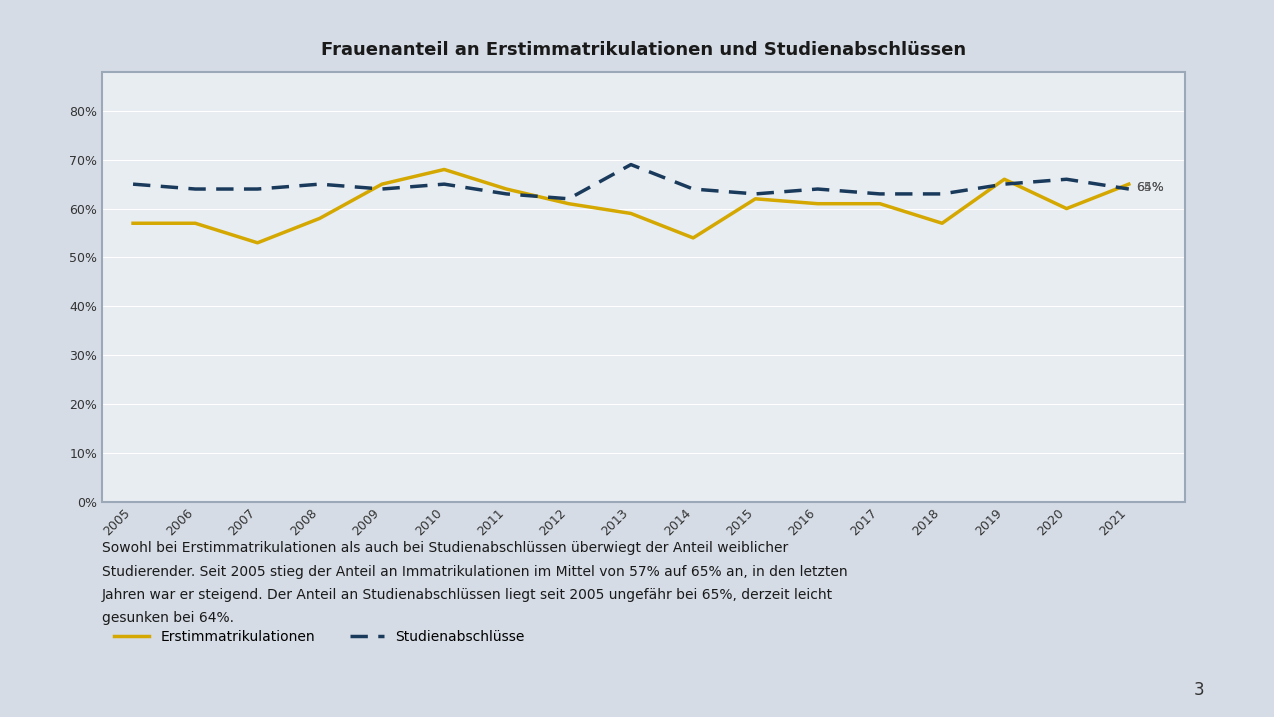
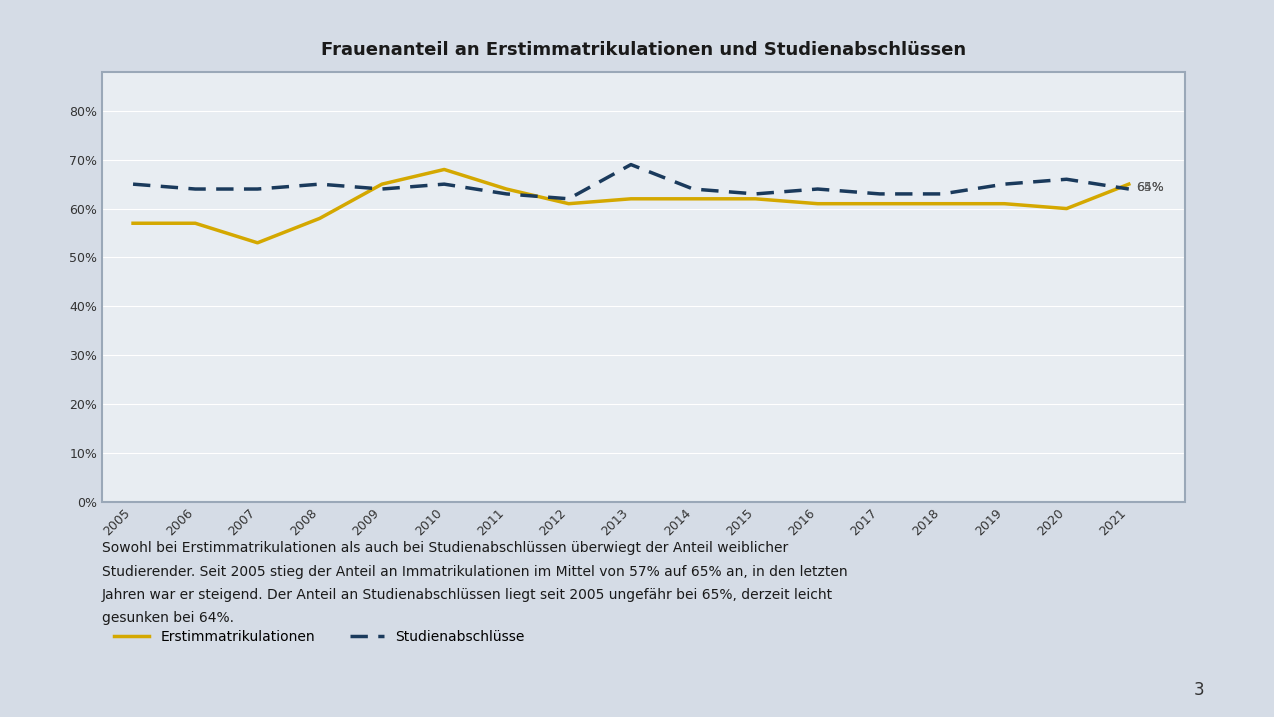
Erstimmatrikulationen/2013: 59% -> 62%
Erstimmatrikulationen/2014: 54% -> 62%
Erstimmatrikulationen/2018: 57% -> 61%
Erstimmatrikulationen/2019: 66% -> 61%
